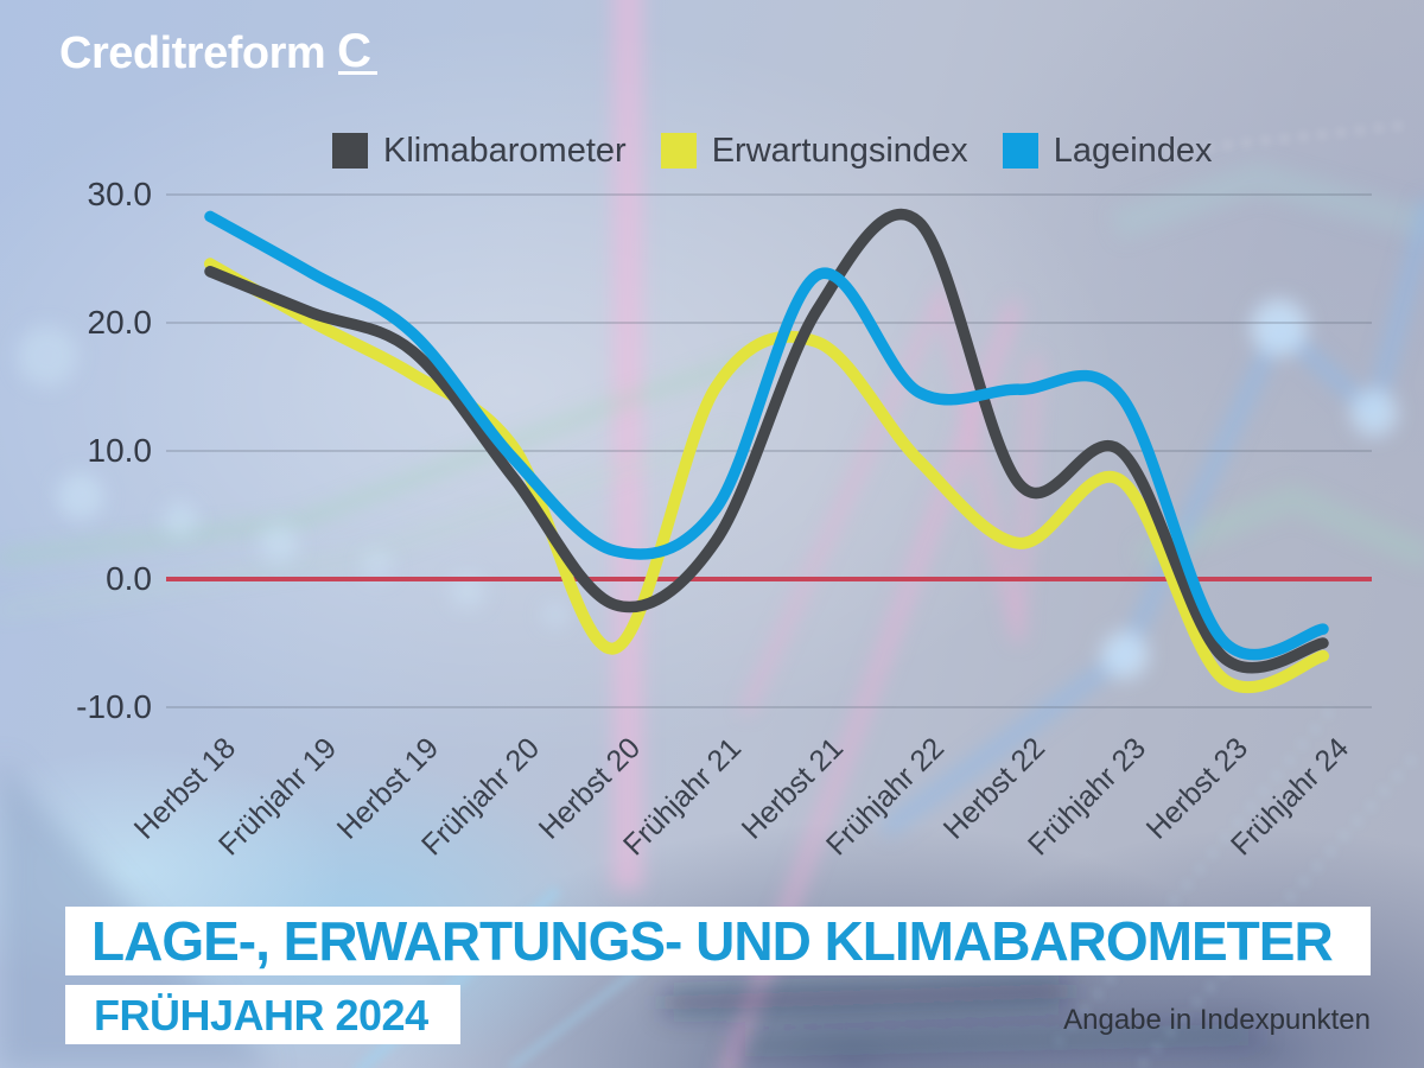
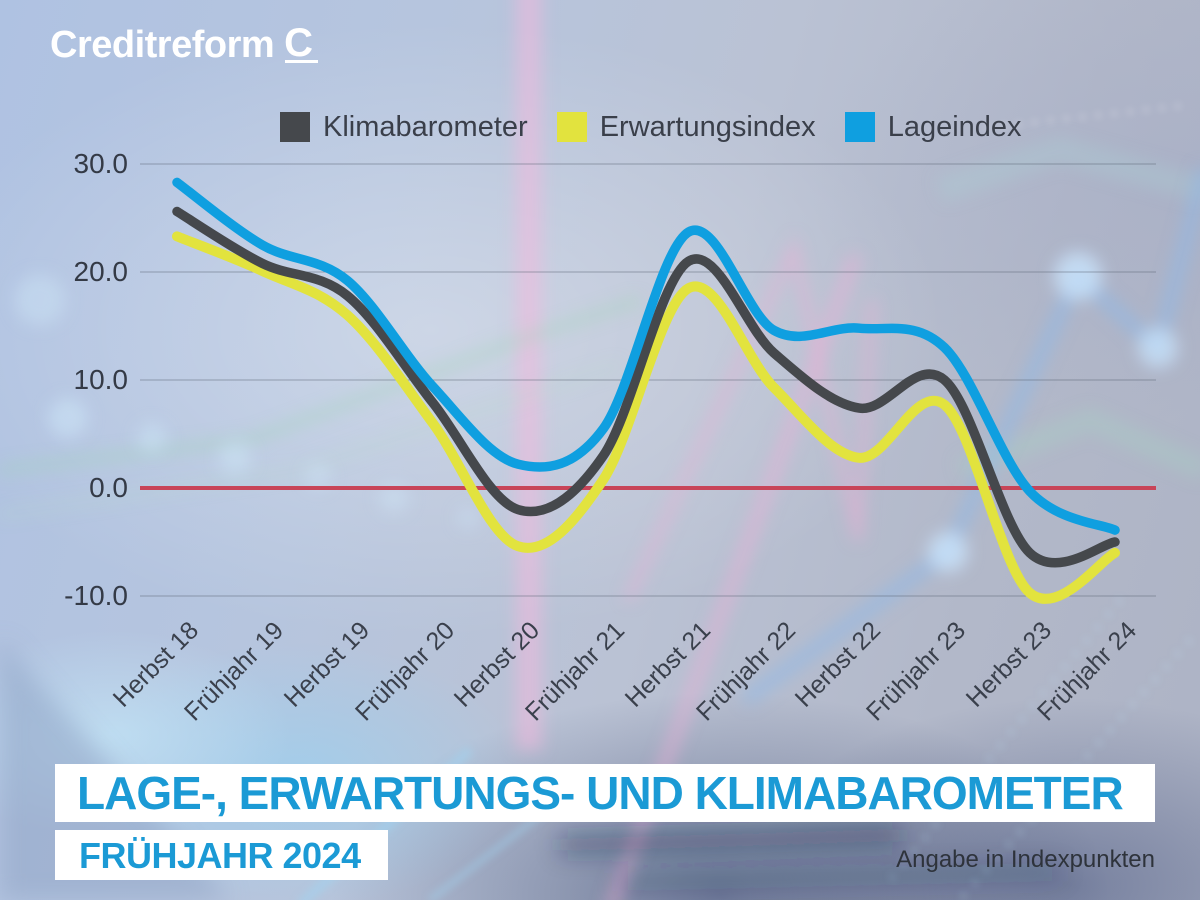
Klimabarometer/Herbst 18: 24.0 -> 25.6
Erwartungsindex/Herbst 18: 24.6 -> 23.3
Lageindex/Frühjahr 19: 23.9 -> 22.5
Erwartungsindex/Frühjahr 20: 10.3 -> 6.0
Erwartungsindex/Frühjahr 21: 15.0 -> 0.8
Klimabarometer/Frühjahr 22: 27.9 -> 12.5
Lageindex/Frühjahr 23: 14.3 -> 13.0
Erwartungsindex/Herbst 23: -7.7 -> -9.7
Lageindex/Herbst 23: -4.7 -> -0.3
